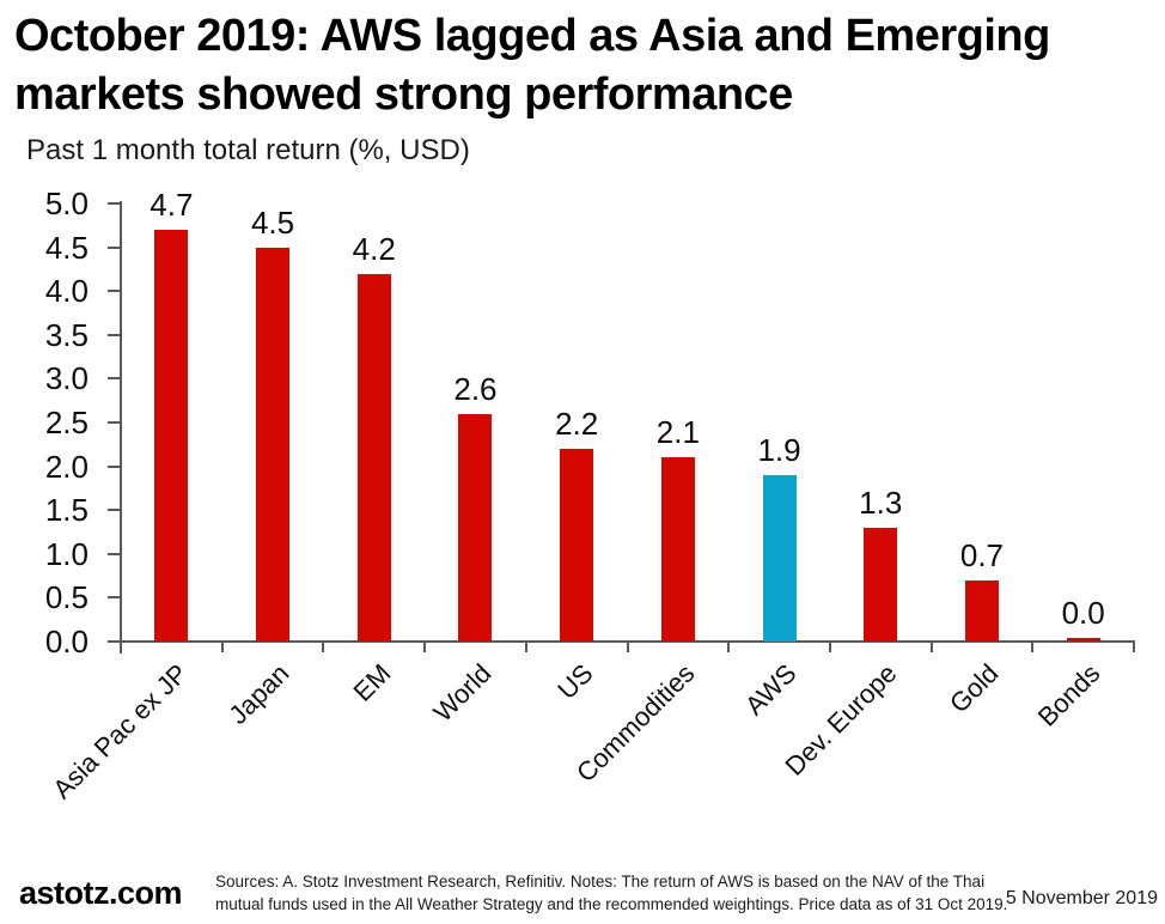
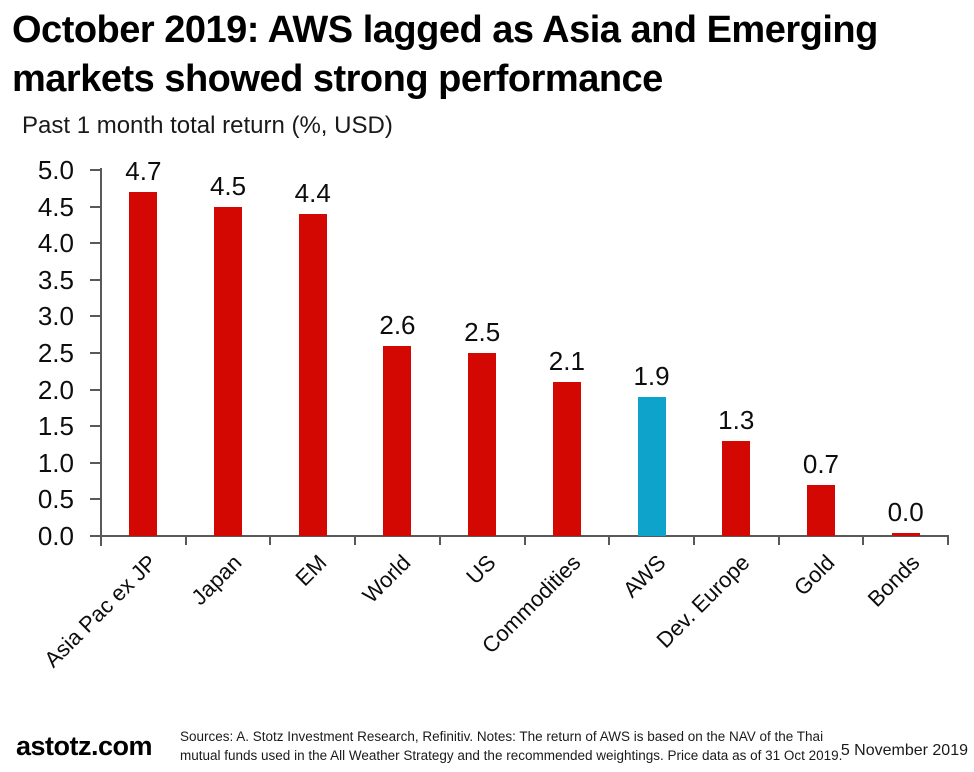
EM: 4.2 -> 4.4
US: 2.2 -> 2.5
